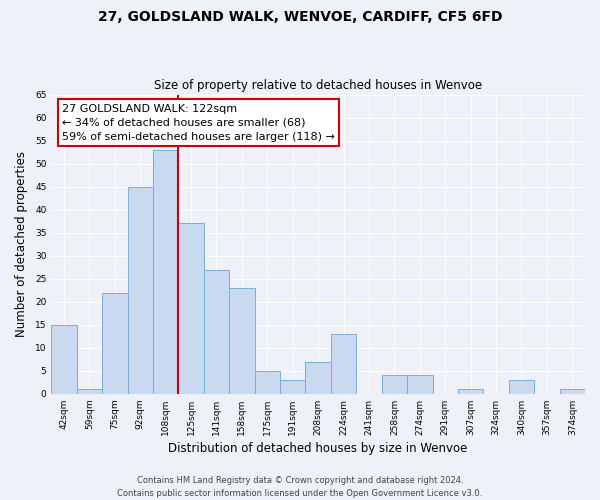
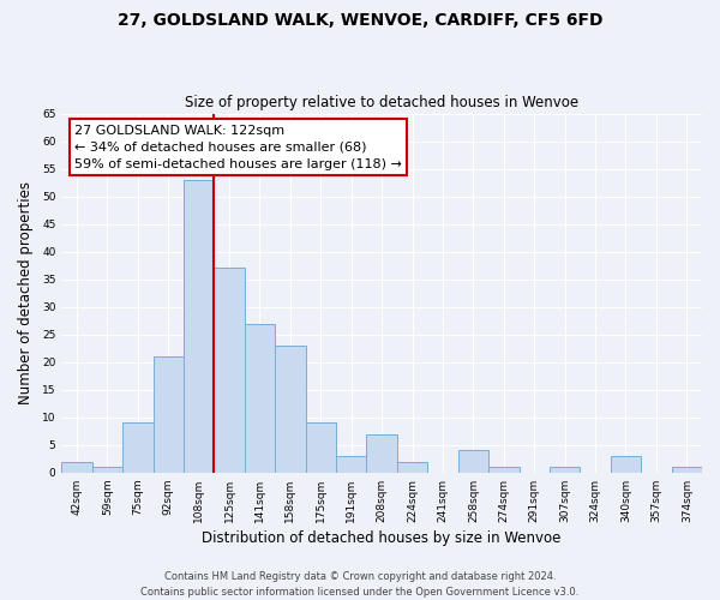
42sqm: 15 -> 2
75sqm: 22 -> 9
92sqm: 45 -> 21
175sqm: 5 -> 9
224sqm: 13 -> 2
274sqm: 4 -> 1
